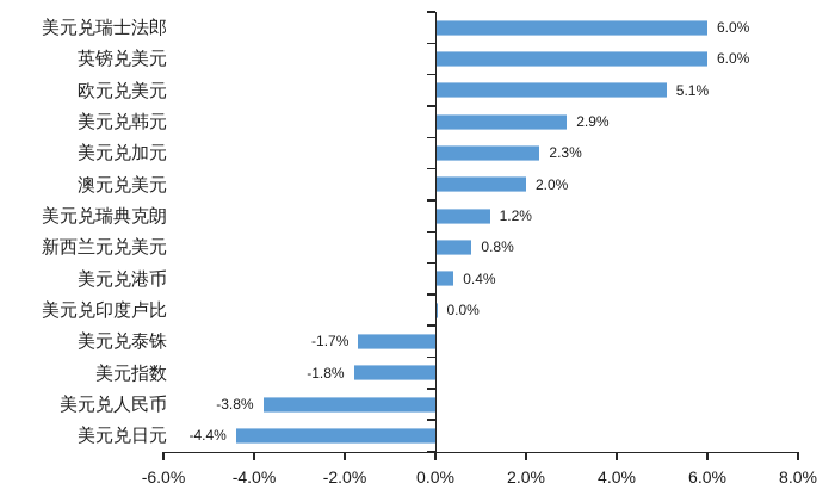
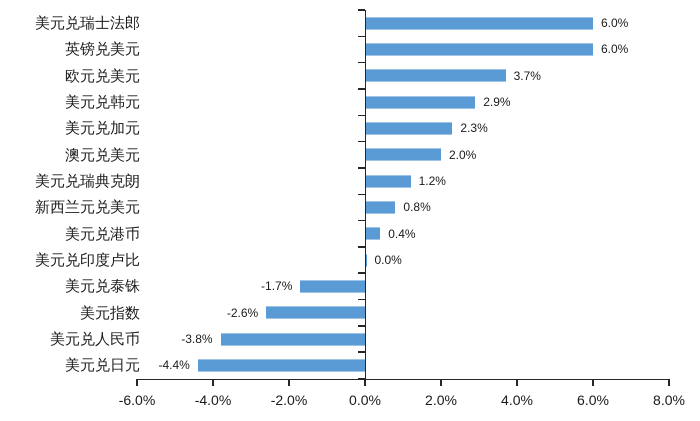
欧元兑美元: 5.1% -> 3.7%
美元指数: -1.8% -> -2.6%
